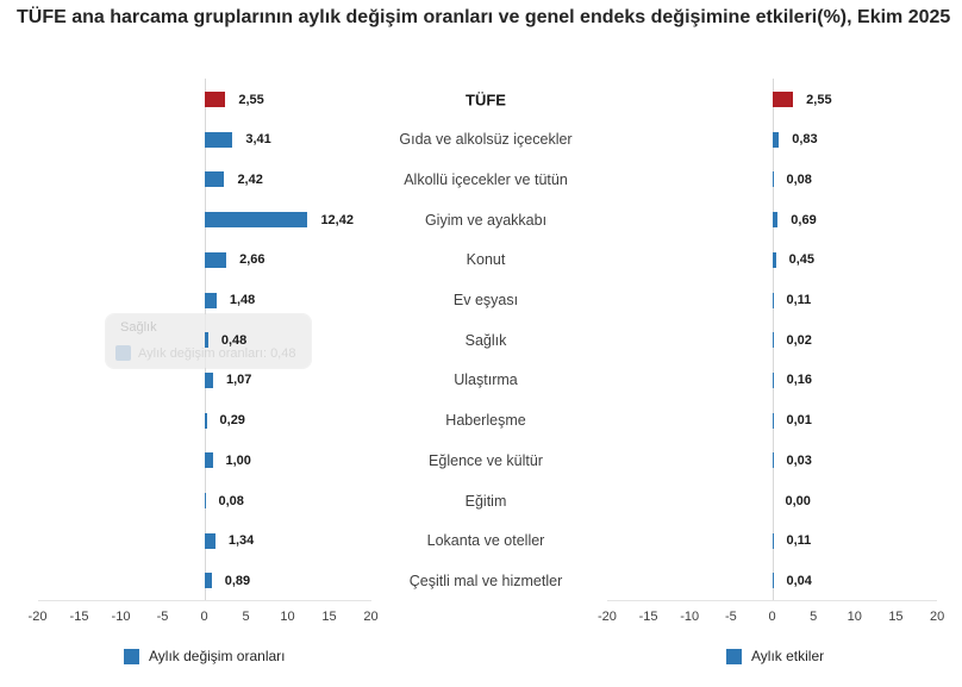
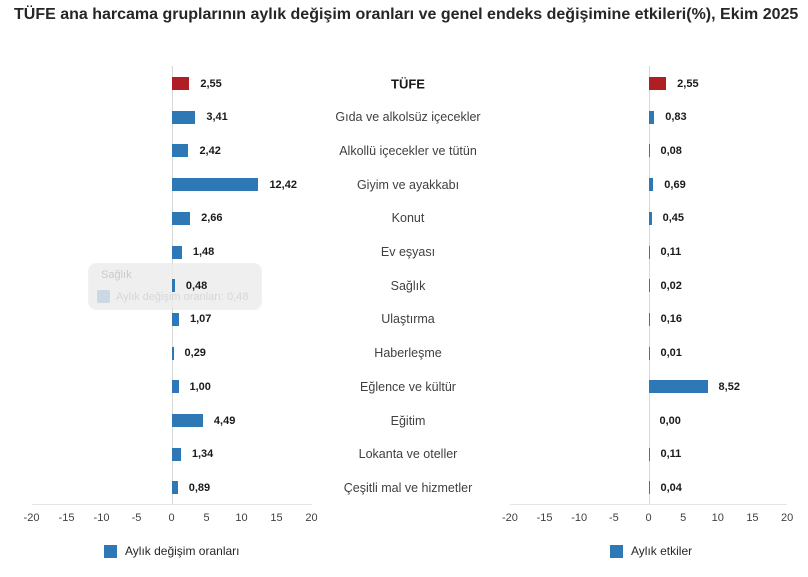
Aylık etkiler/Eğlence ve kültür: 0,03 -> 8,52
Aylık değişim oranları/Eğitim: 0,08 -> 4,49
